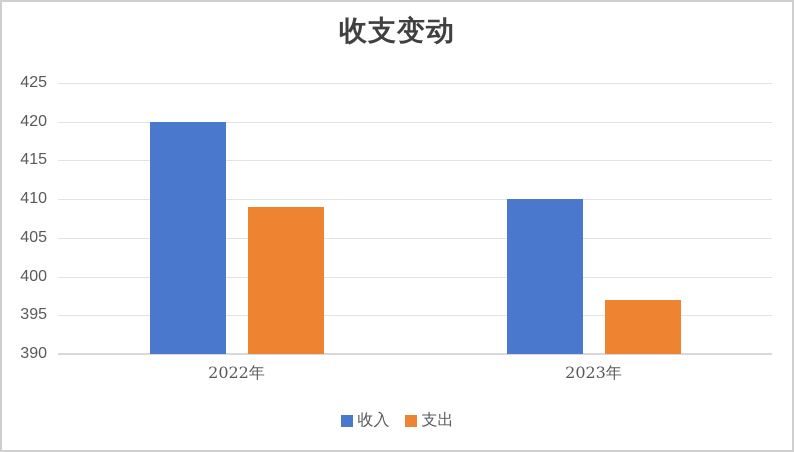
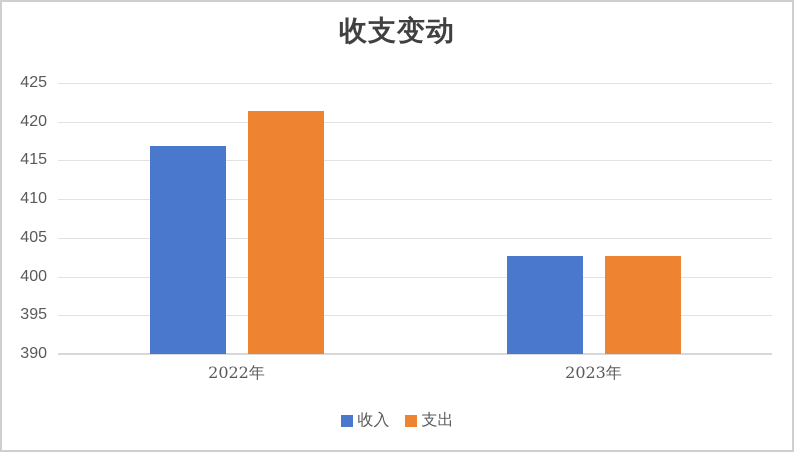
收入/2022年: 420 -> 417
支出/2022年: 409 -> 421
收入/2023年: 410 -> 403
支出/2023年: 397 -> 403
